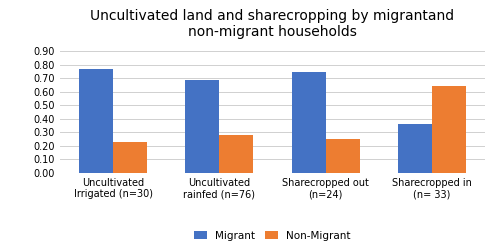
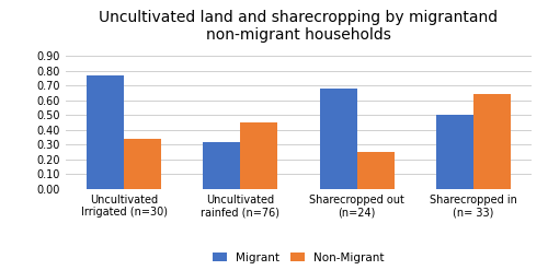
Non-Migrant/Uncultivated Irrigated (n=30): 0.23 -> 0.34
Migrant/Uncultivated rainfed (n=76): 0.69 -> 0.32
Non-Migrant/Uncultivated rainfed (n=76): 0.28 -> 0.45
Migrant/Sharecropped out (n=24): 0.75 -> 0.68
Migrant/Sharecropped in (n= 33): 0.36 -> 0.50
